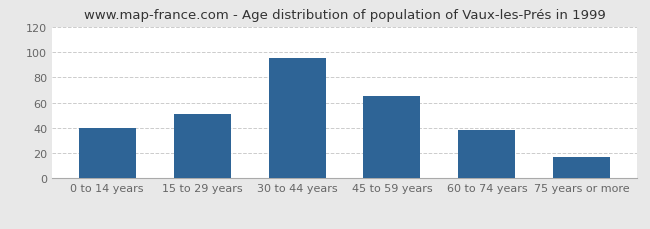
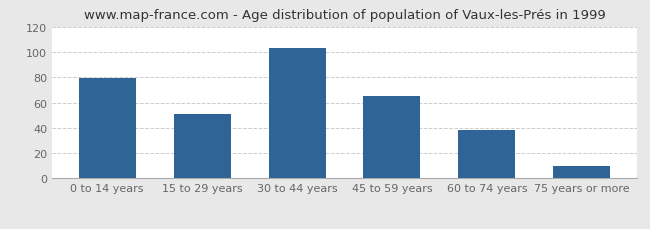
0 to 14 years: 40 -> 79
30 to 44 years: 95 -> 103
75 years or more: 17 -> 10
